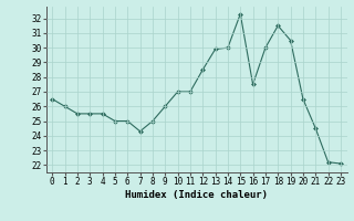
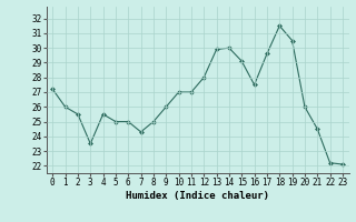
0: 26.5 -> 27.2
3: 25.5 -> 23.5
12: 28.5 -> 28.0
15: 32.3 -> 29.1
17: 30.0 -> 29.6
20: 26.5 -> 26.0
